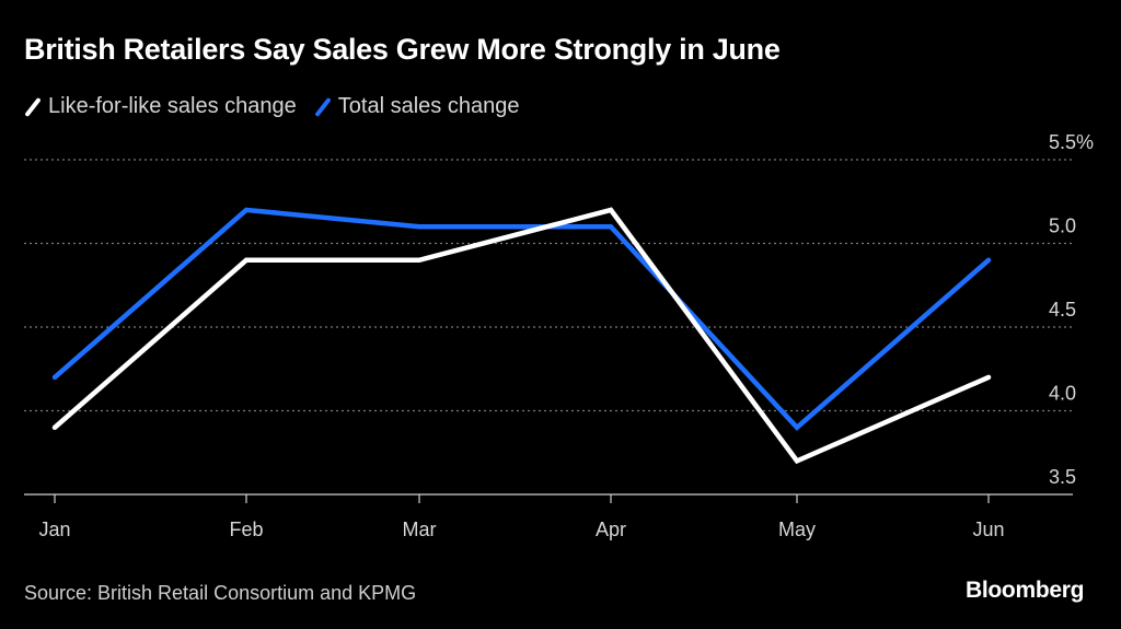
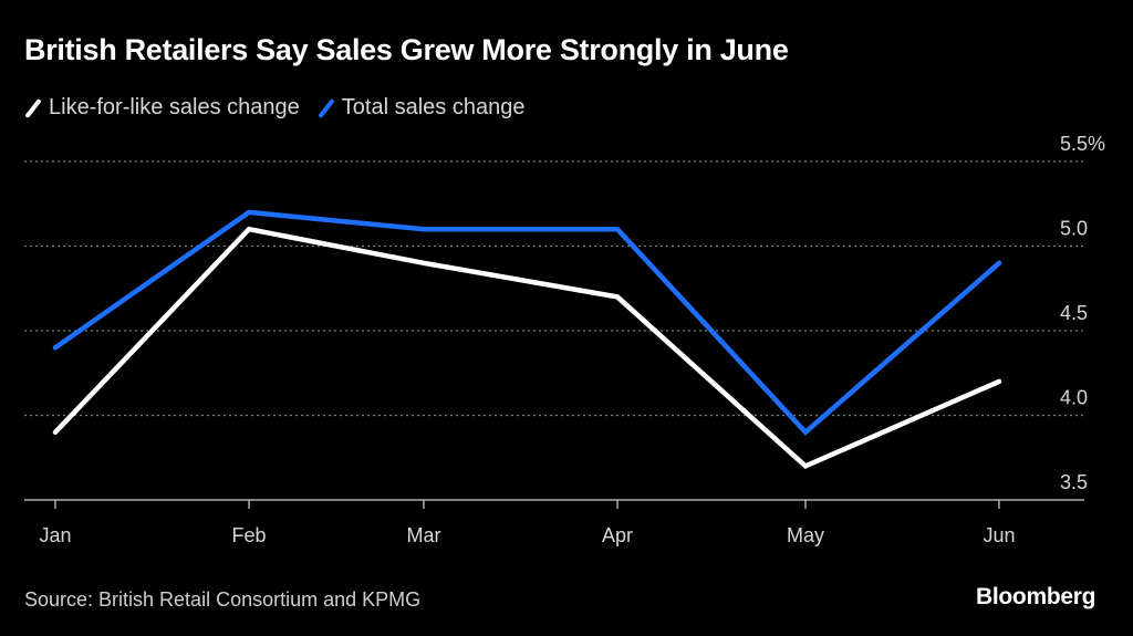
Total sales change/Jan: 4.2% -> 4.4%
Like-for-like sales change/Feb: 4.9% -> 5.1%
Like-for-like sales change/Apr: 5.2% -> 4.7%
